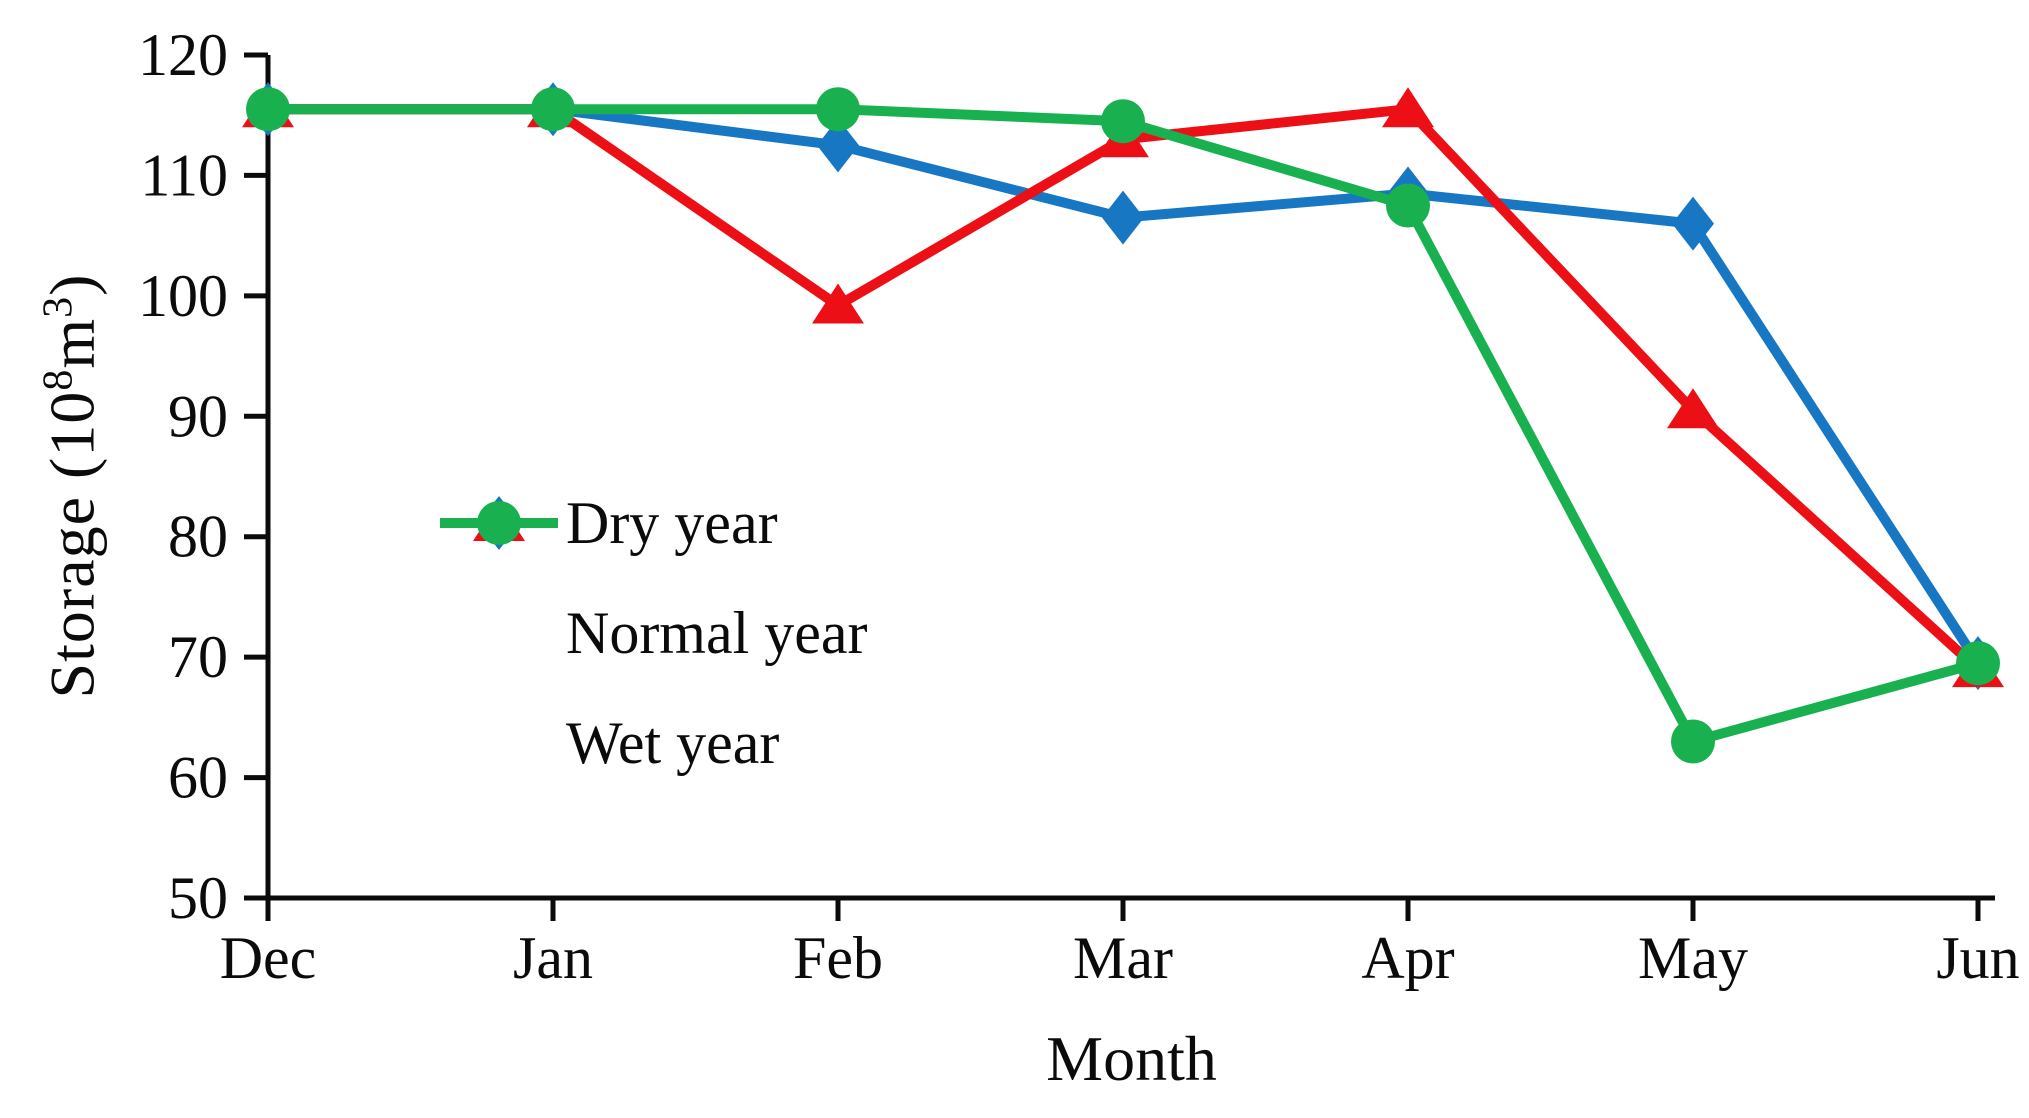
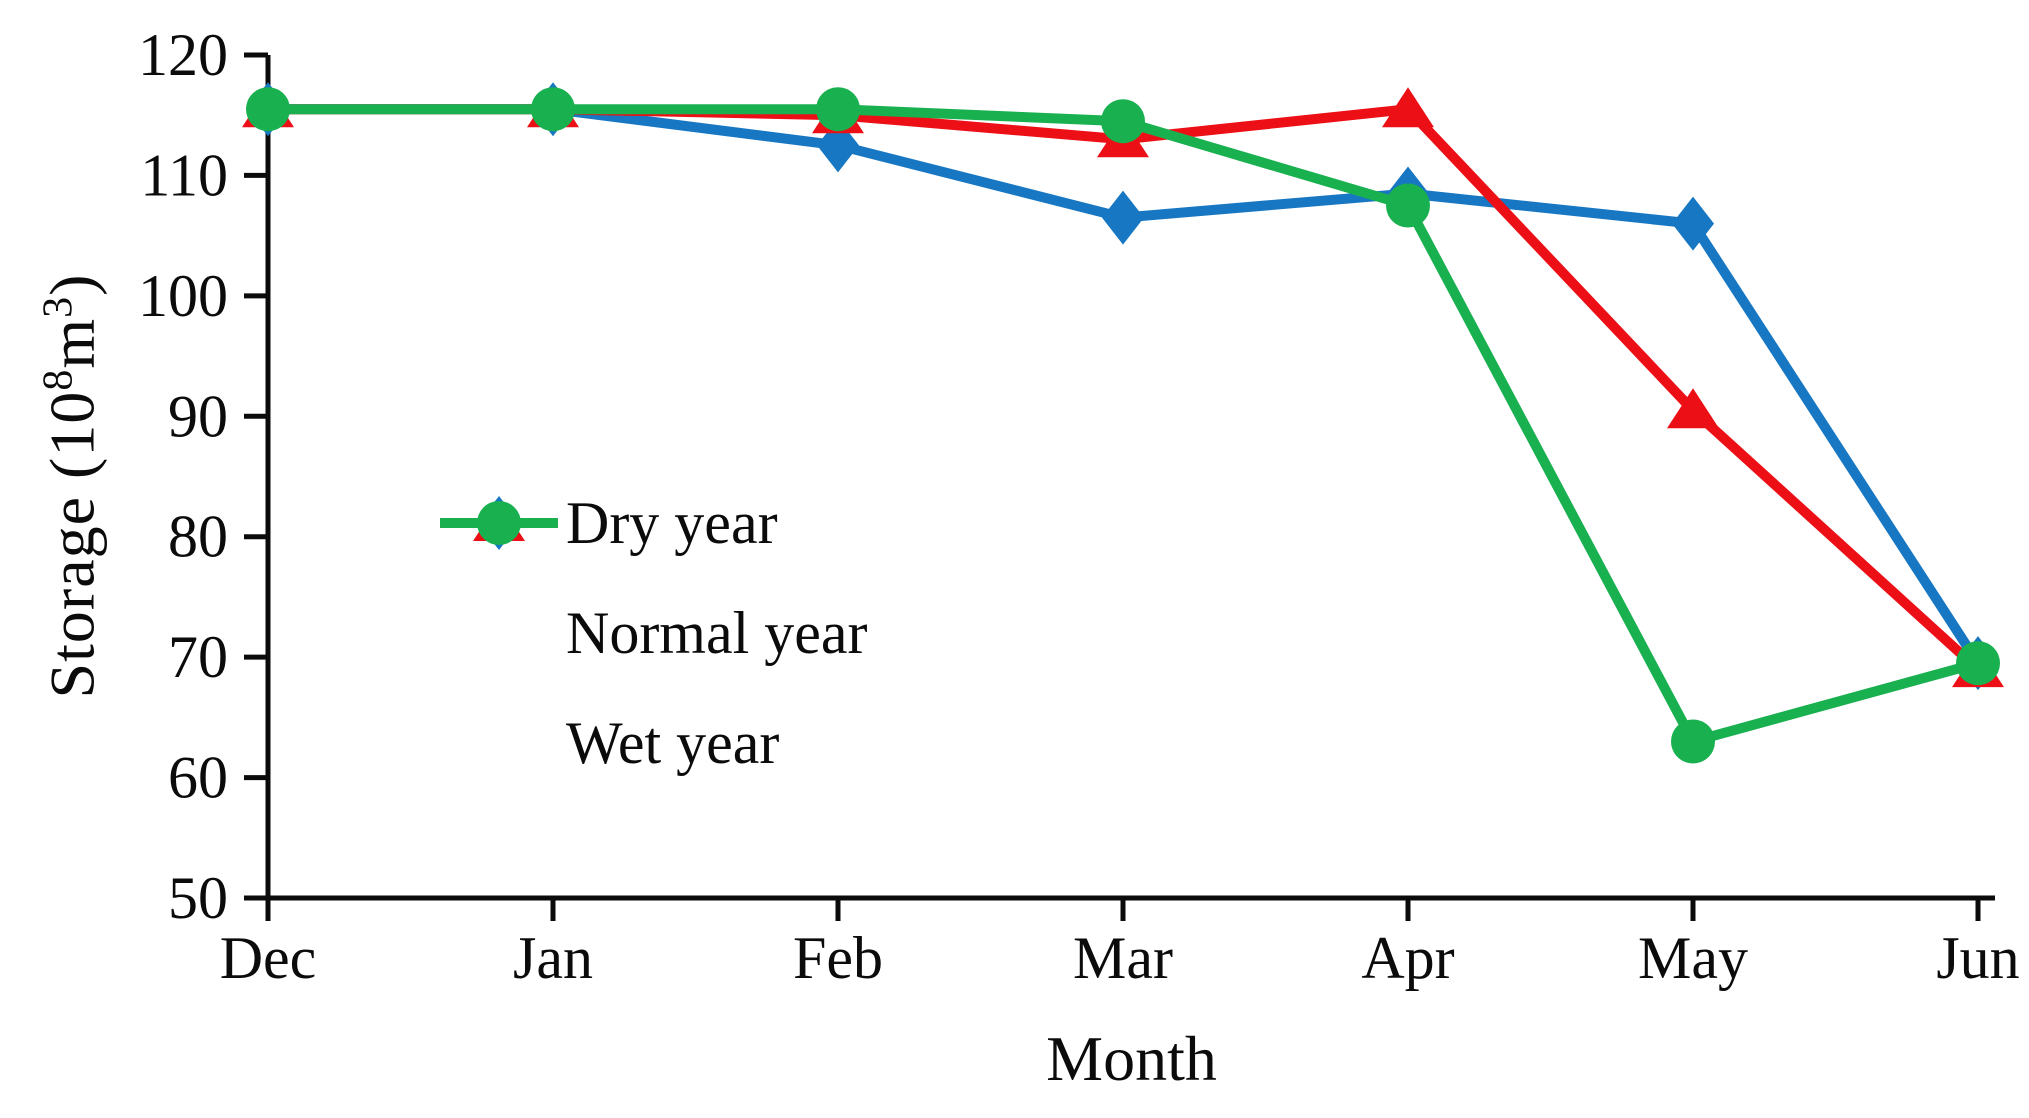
Normal year/Feb: 99.2 -> 115.0
